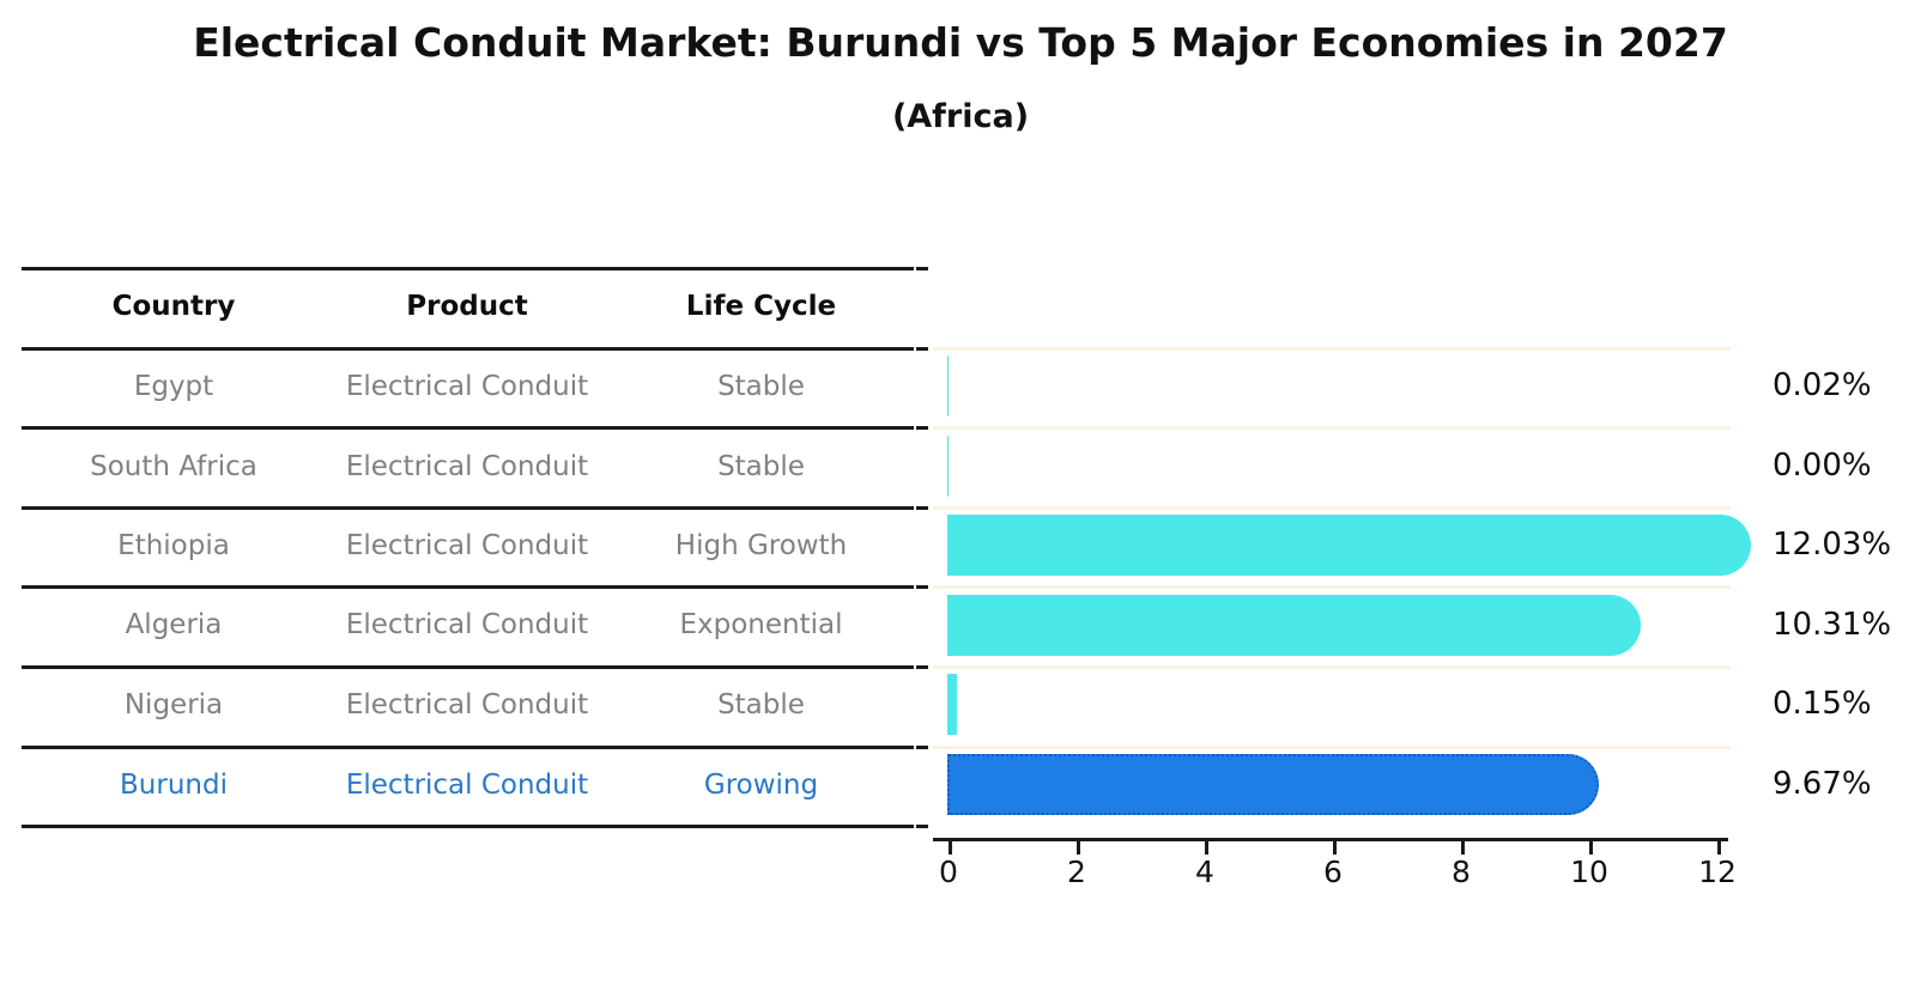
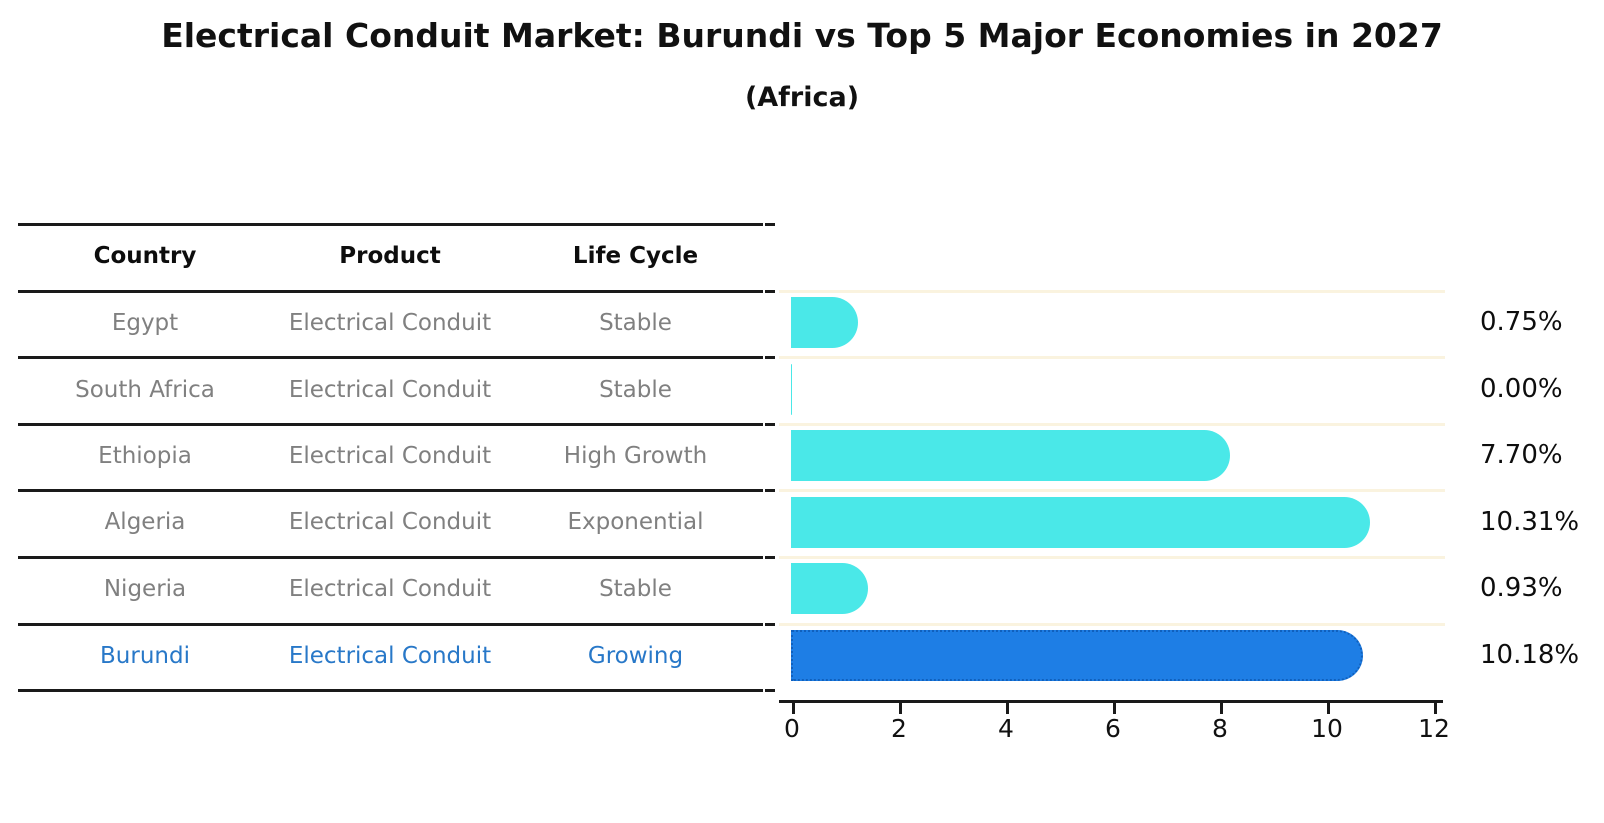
Egypt: 0.02% -> 0.75%
Ethiopia: 12.03% -> 7.70%
Nigeria: 0.15% -> 0.93%
Burundi: 9.67% -> 10.18%
